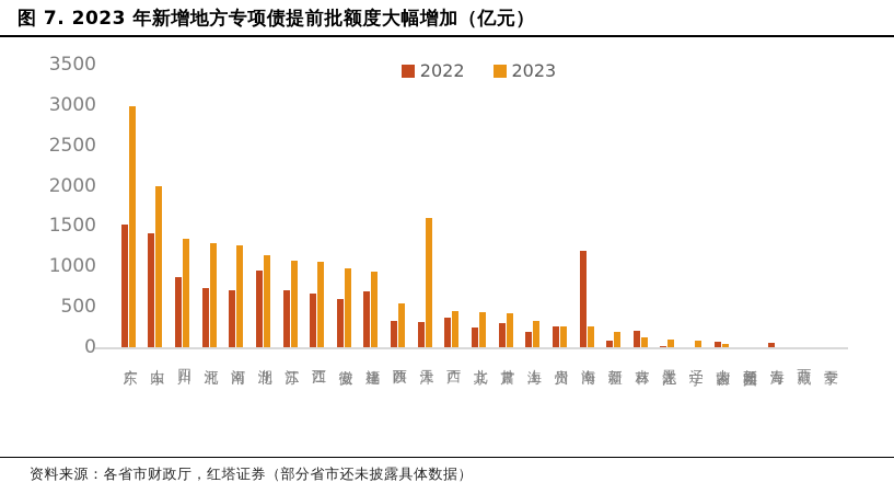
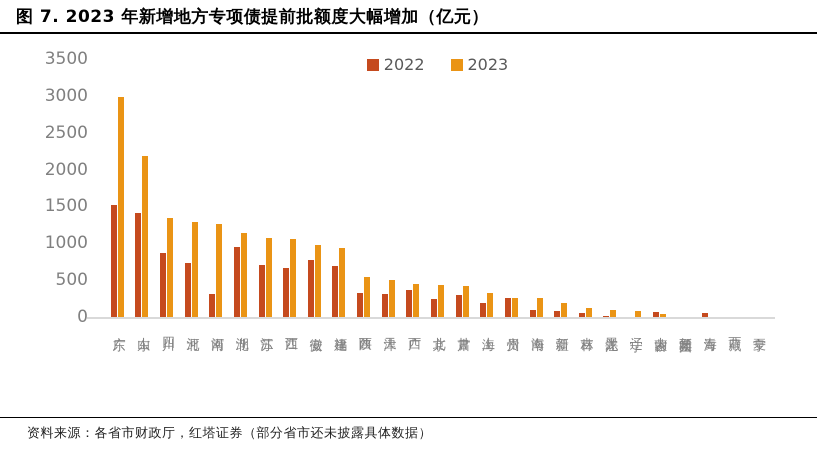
2023/山东: 2000 -> 2200
2022/河南: 700 -> 300
2022/安徽: 600 -> 800
2023/天津: 1600 -> 500
2022/海南: 1200 -> 100
2022/吉林: 200 -> 100
